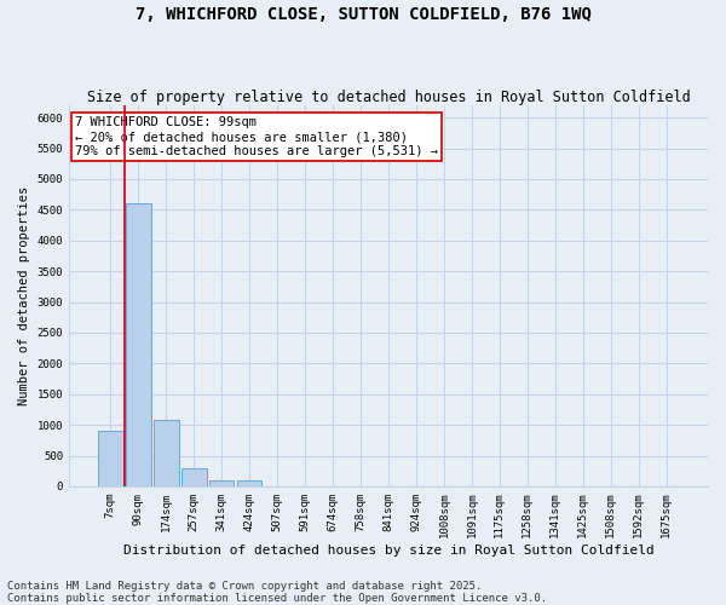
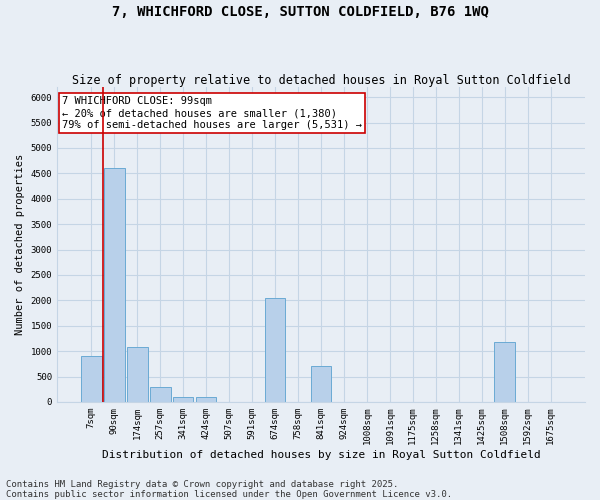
674sqm: 0 -> 2040
841sqm: 0 -> 700
1508sqm: 0 -> 1180
